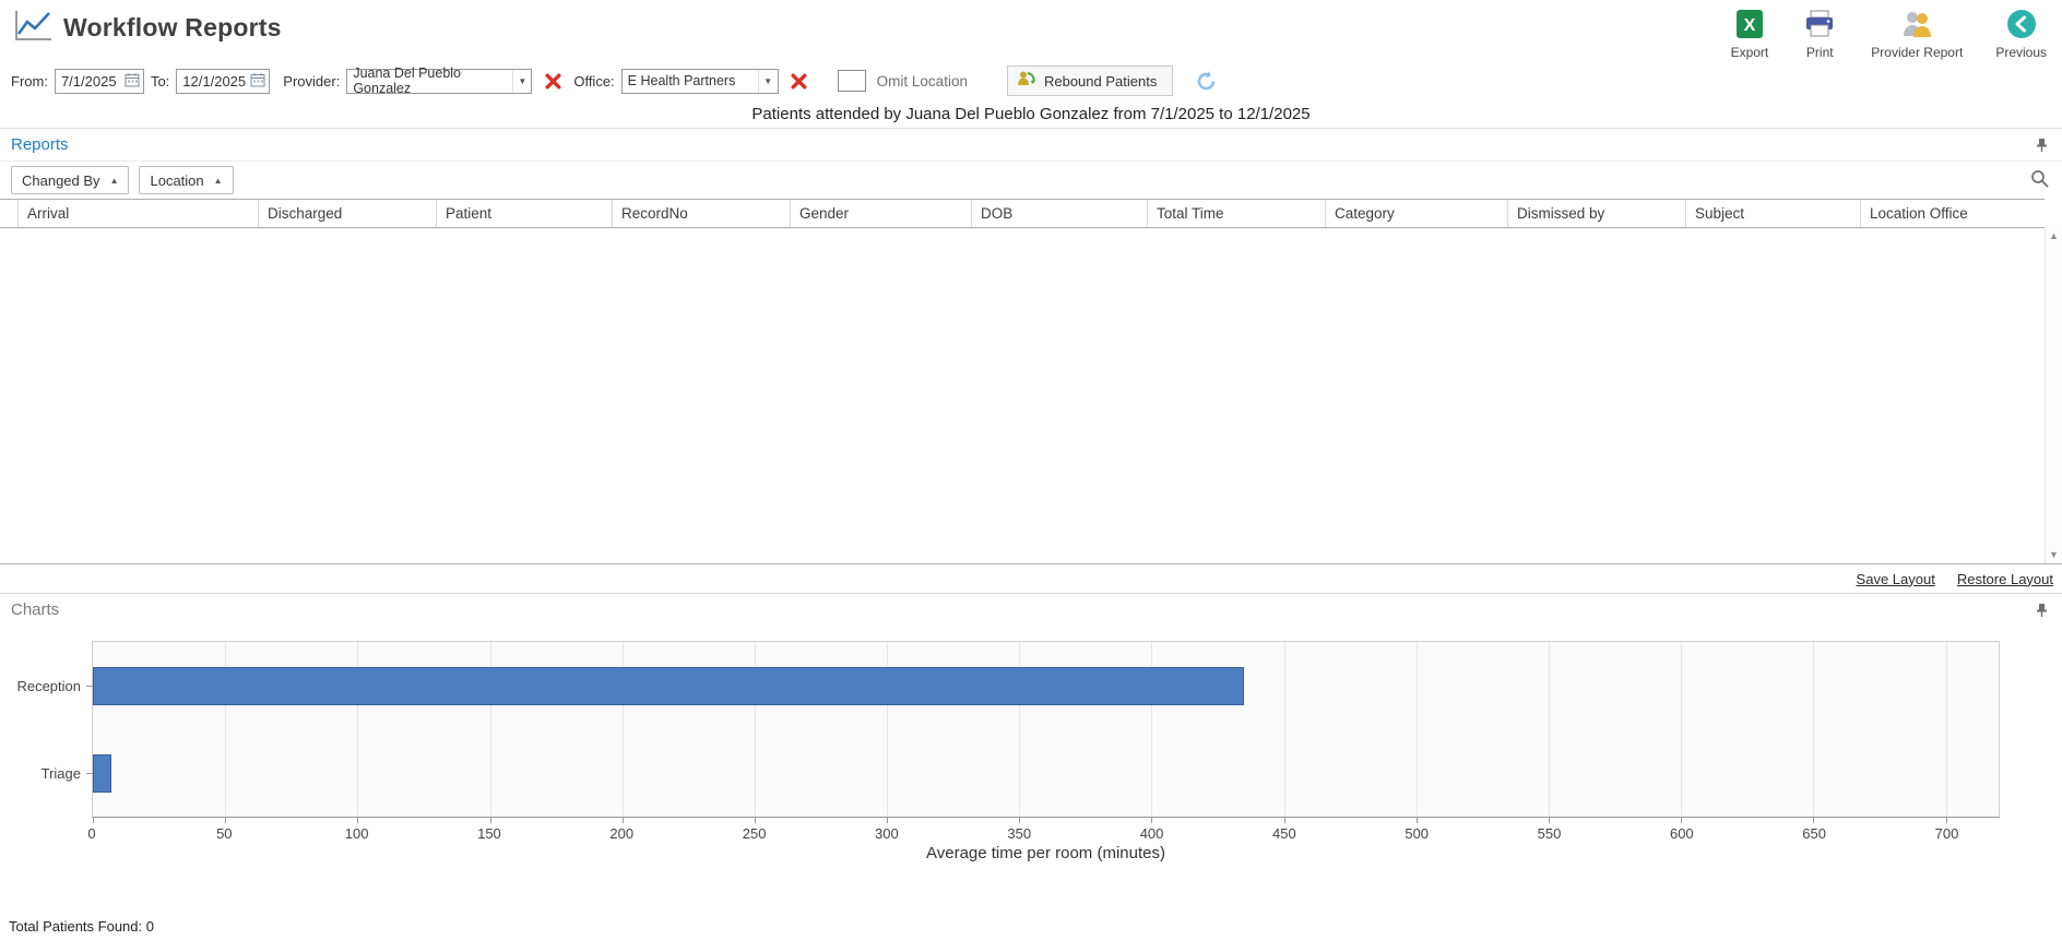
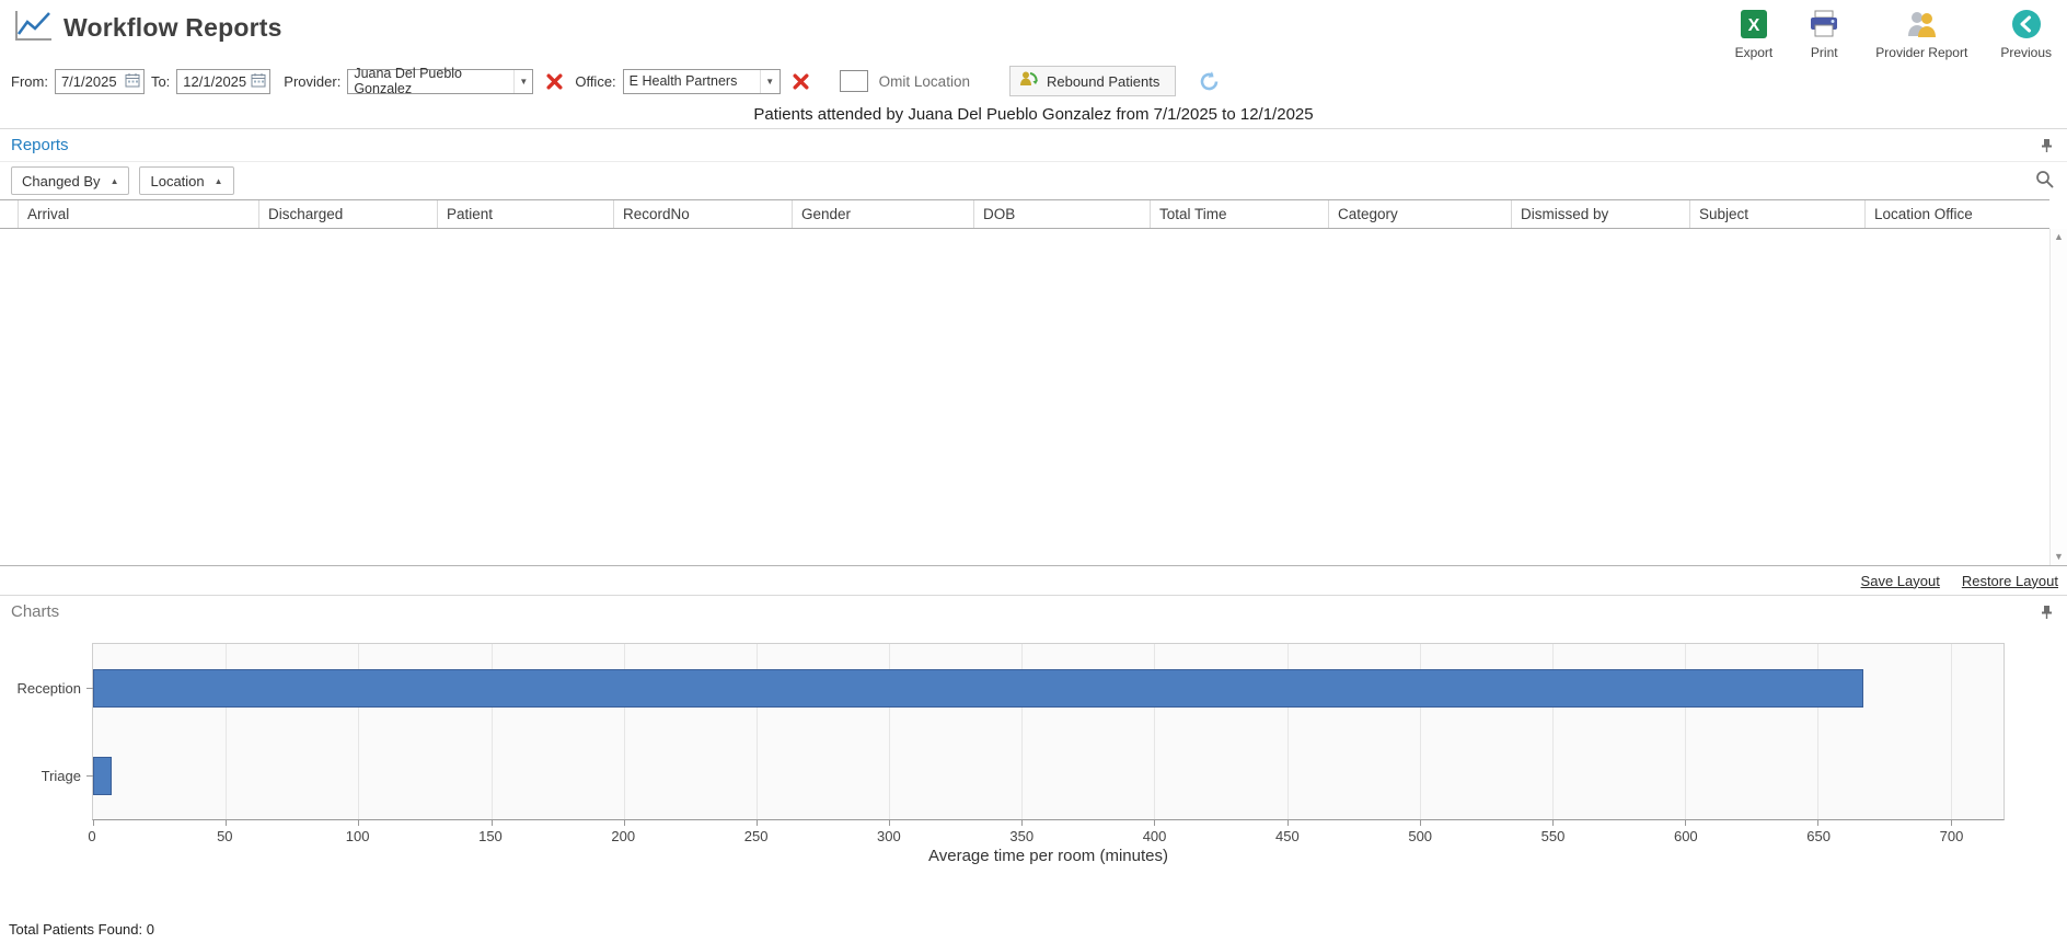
Reception: 435 -> 667
